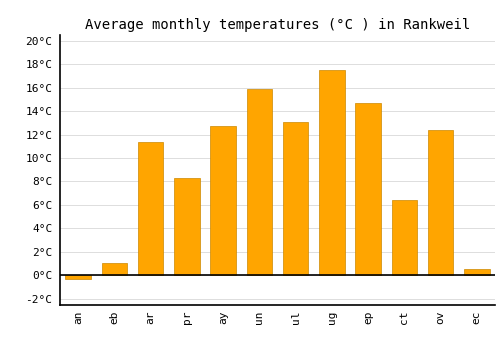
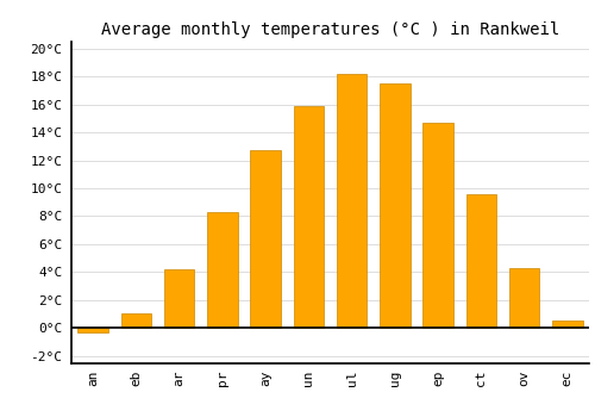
ar: 11.4°C -> 4.2°C
ul: 13.1°C -> 18.2°C
ct: 6.4°C -> 9.6°C
ov: 12.4°C -> 4.3°C
